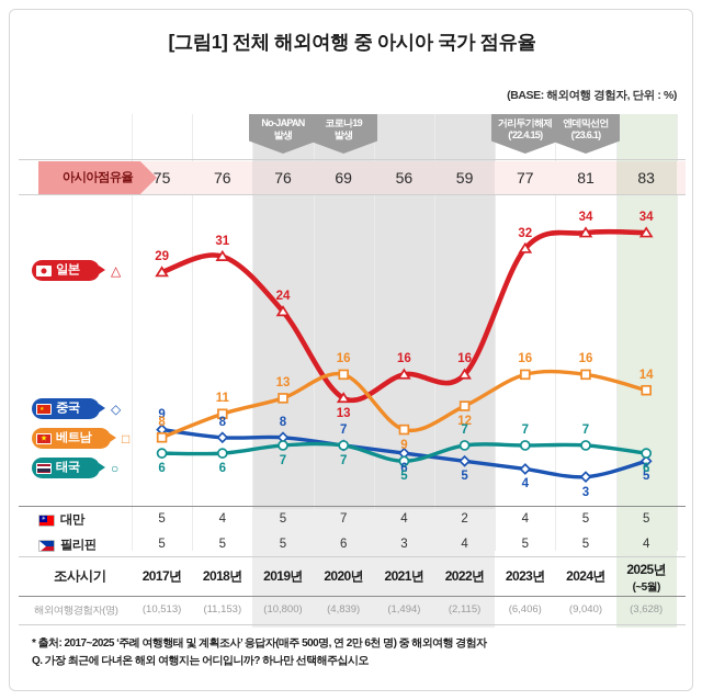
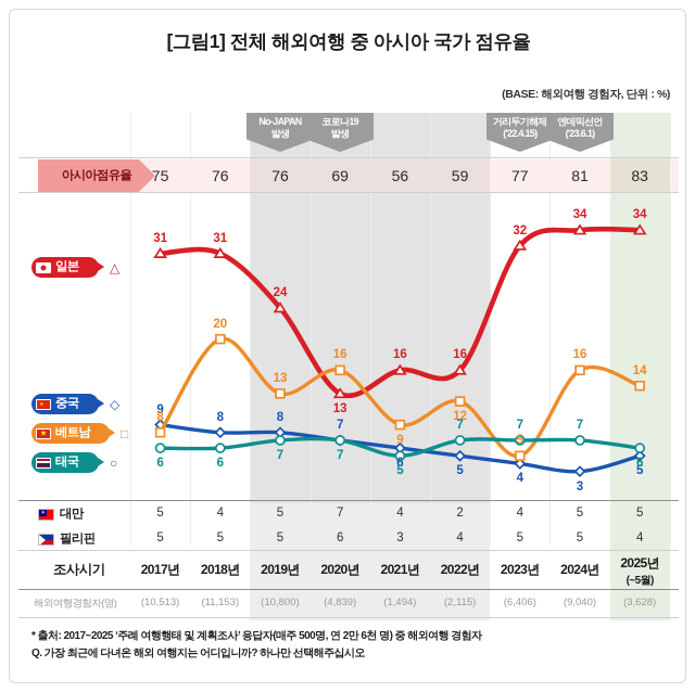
일본/2017년: 29 -> 31
베트남/2018년: 11 -> 20
베트남/2023년: 16 -> 5
